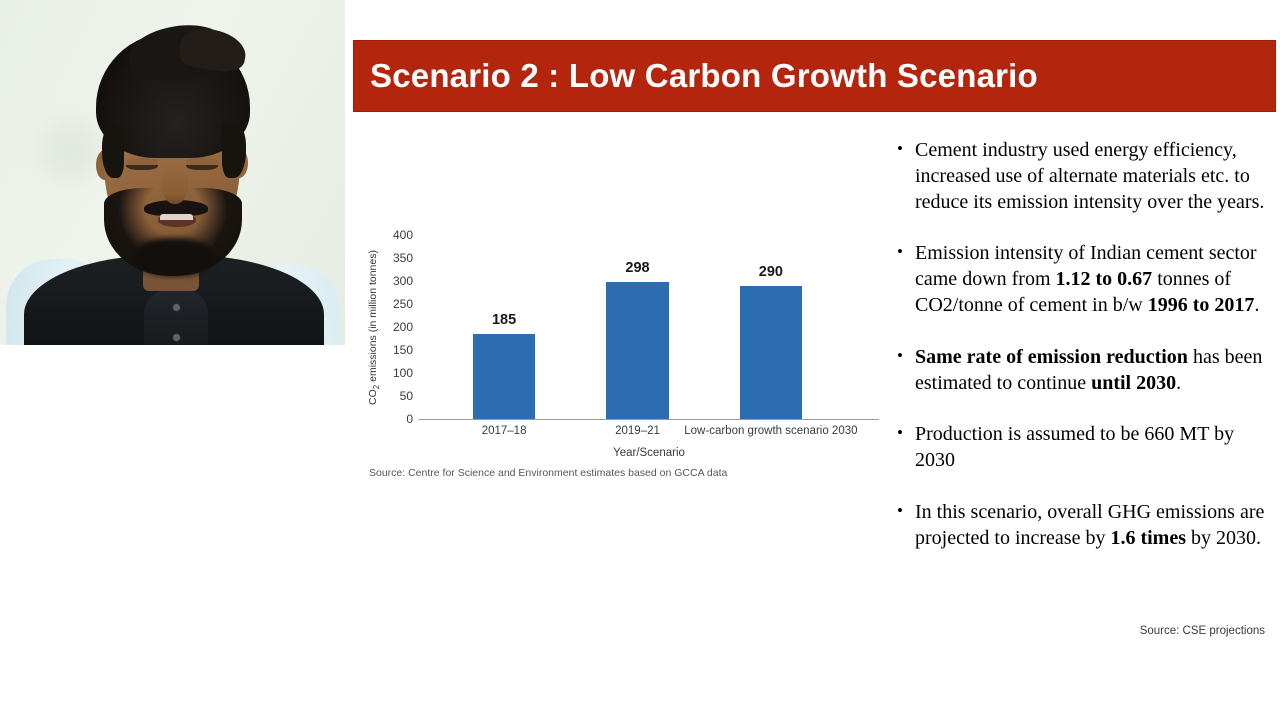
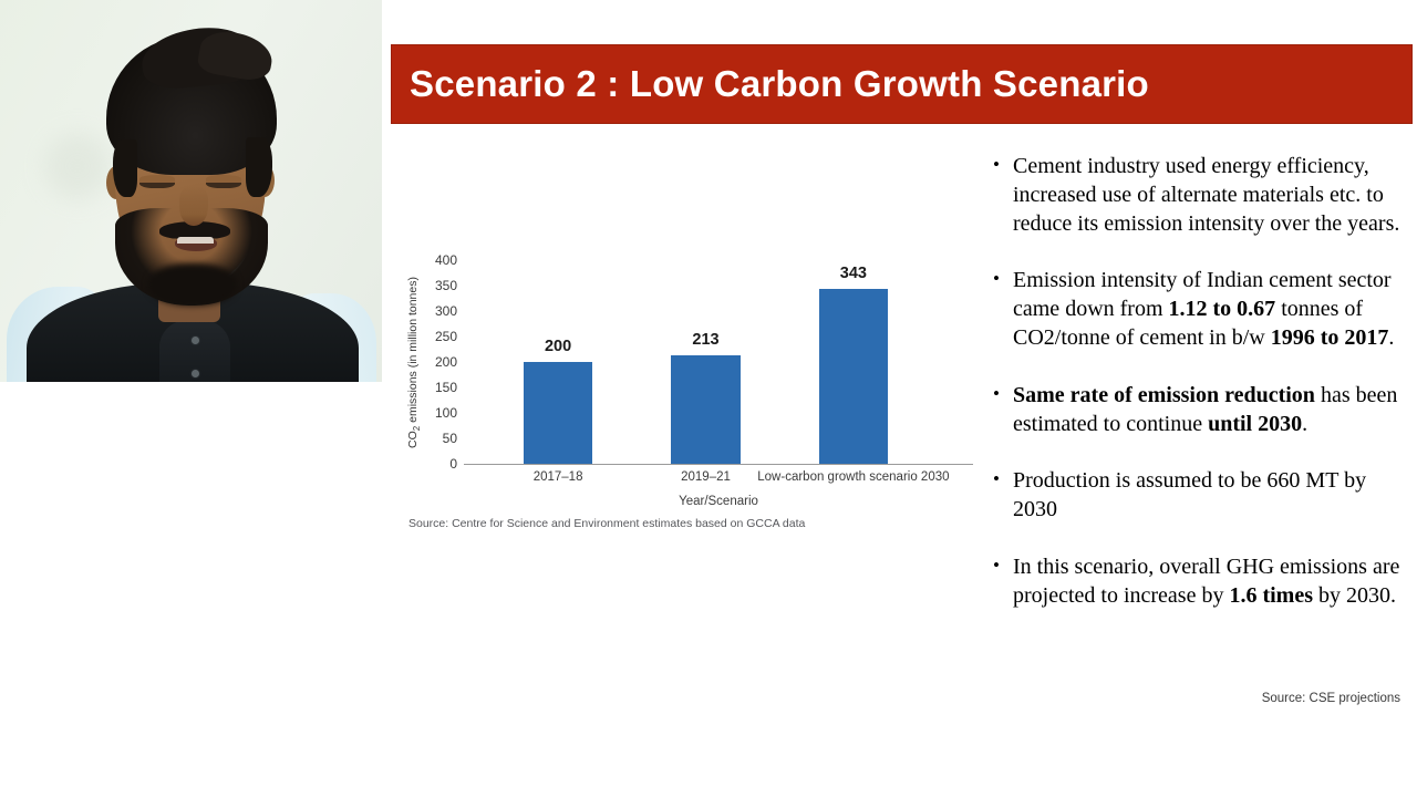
2017–18: 185 -> 200
2019–21: 298 -> 213
Low-carbon growth scenario 2030: 290 -> 343
